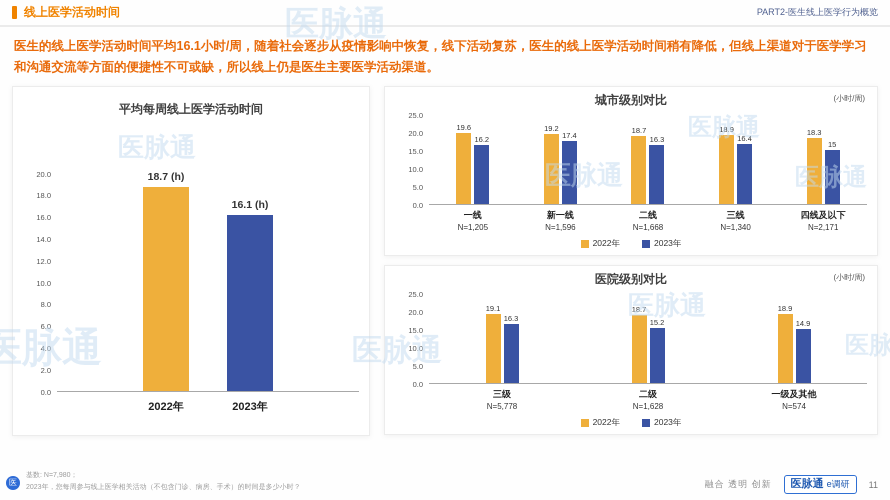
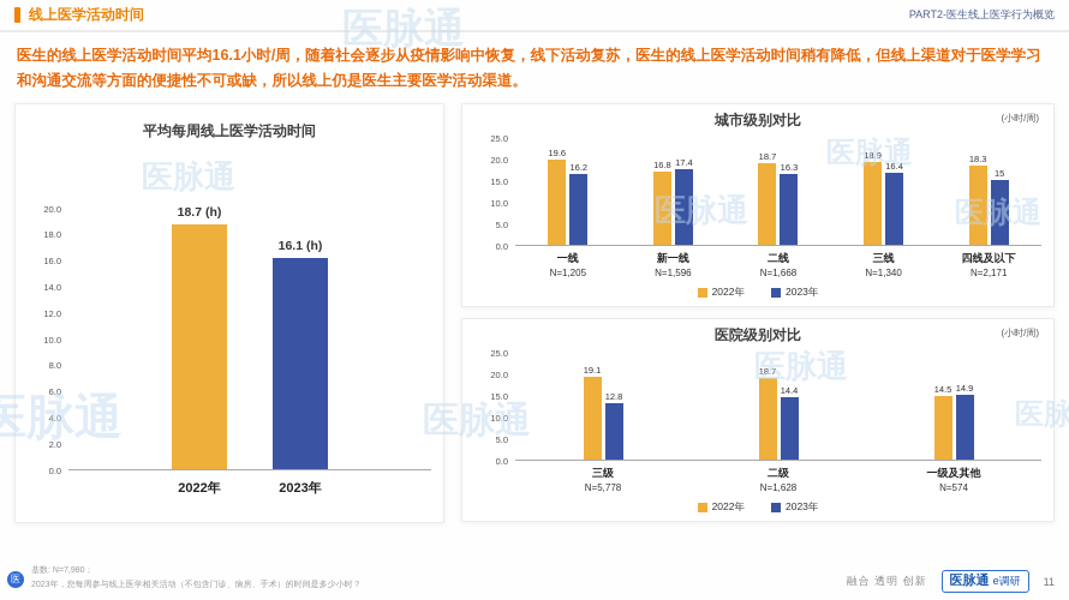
城市级别对比/2022年/新一线: 19.2 -> 16.8
医院级别对比/2023年/三级: 16.3 -> 12.8
医院级别对比/2023年/二级: 15.2 -> 14.4
医院级别对比/2022年/一级及其他: 18.9 -> 14.5
